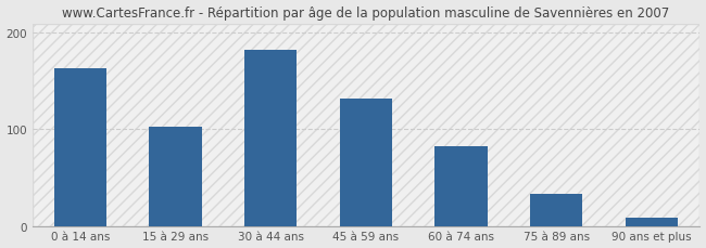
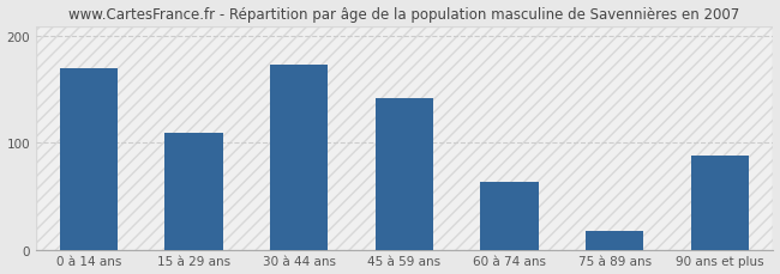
0 à 14 ans: 163 -> 170
15 à 29 ans: 103 -> 110
30 à 44 ans: 182 -> 174
45 à 59 ans: 132 -> 142
60 à 74 ans: 83 -> 64
75 à 89 ans: 33 -> 18
90 ans et plus: 8 -> 88
